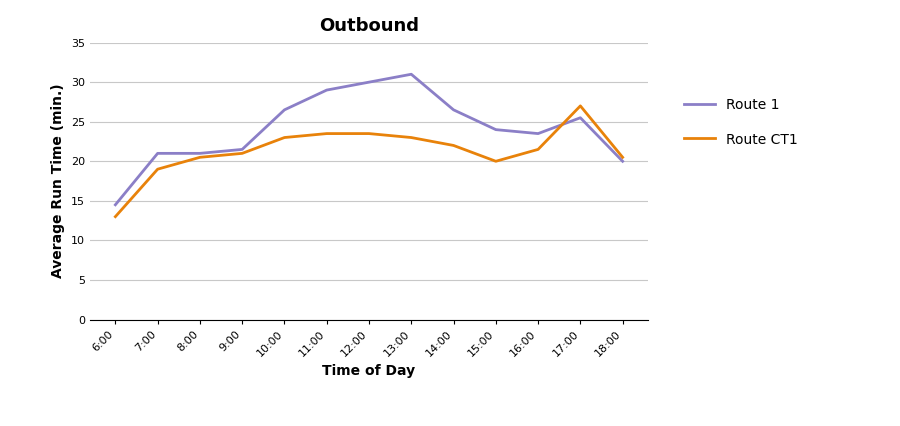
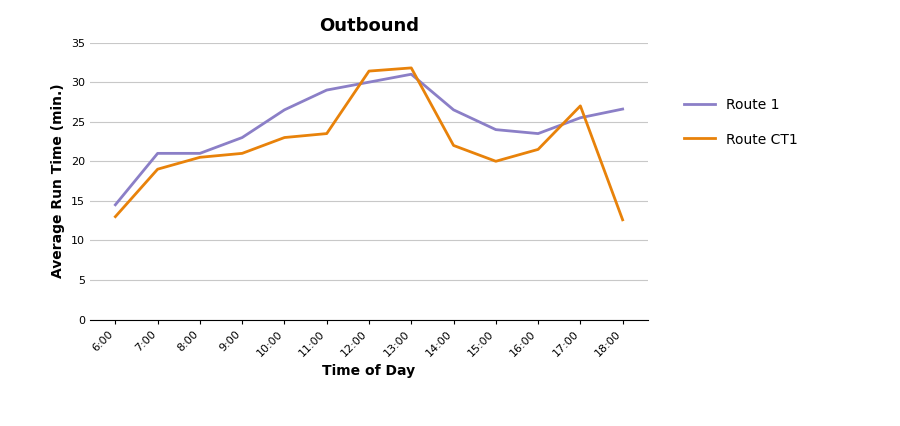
Route 1/9:00: 21.5 -> 23.0
Route CT1/12:00: 23.5 -> 31.4
Route CT1/13:00: 23.0 -> 31.8
Route 1/18:00: 20.0 -> 26.6
Route CT1/18:00: 20.5 -> 12.6
